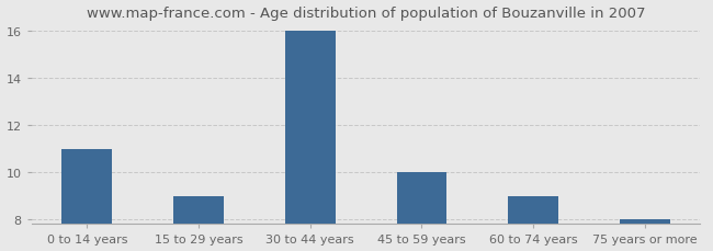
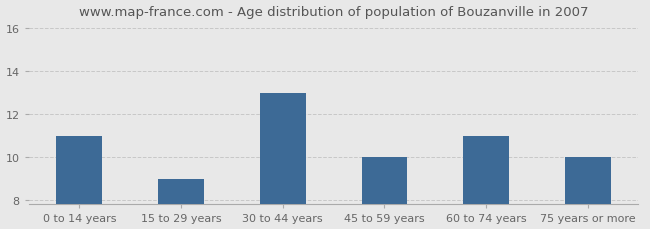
30 to 44 years: 16 -> 13
60 to 74 years: 9 -> 11
75 years or more: 8 -> 10
